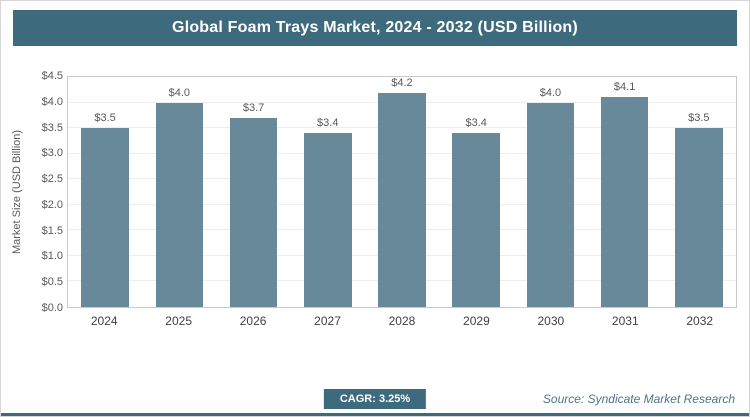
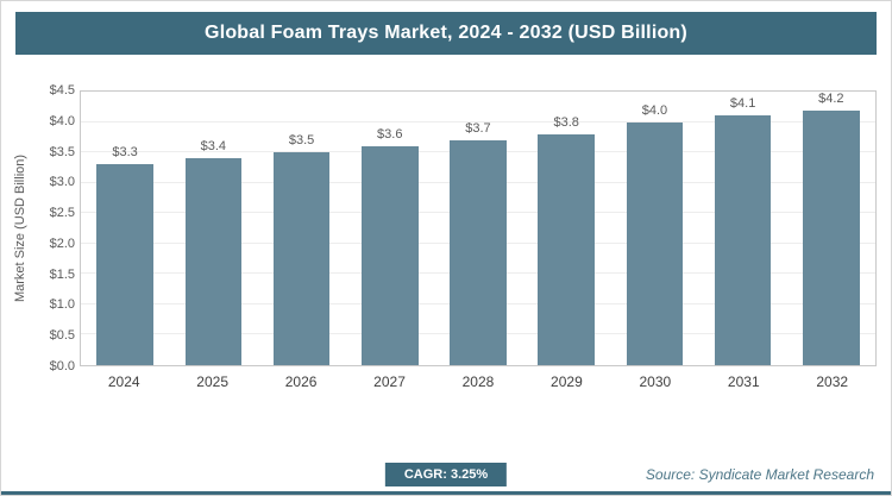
2024: $3.5 -> $3.3
2025: $4.0 -> $3.4
2026: $3.7 -> $3.5
2027: $3.4 -> $3.6
2028: $4.2 -> $3.7
2029: $3.4 -> $3.8
2032: $3.5 -> $4.2
